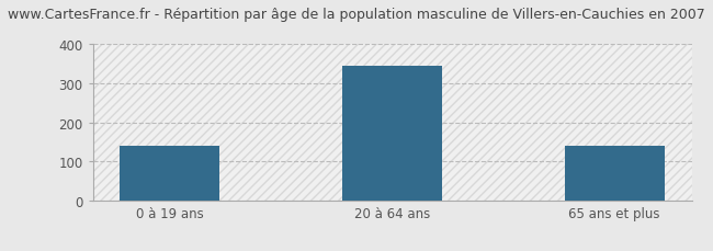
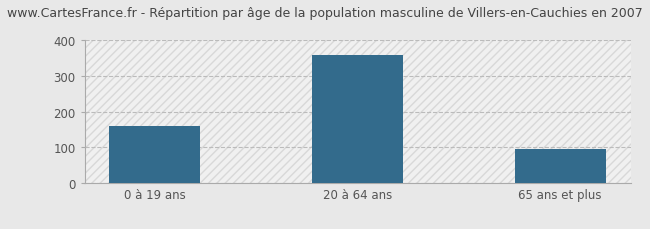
0 à 19 ans: 140 -> 160
20 à 64 ans: 345 -> 360
65 ans et plus: 140 -> 95
